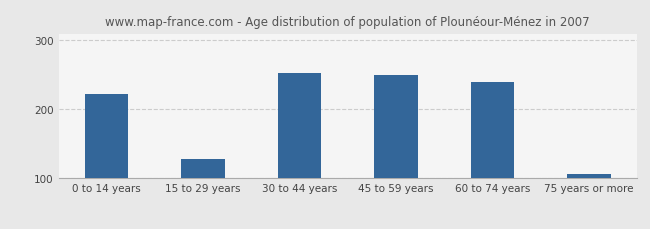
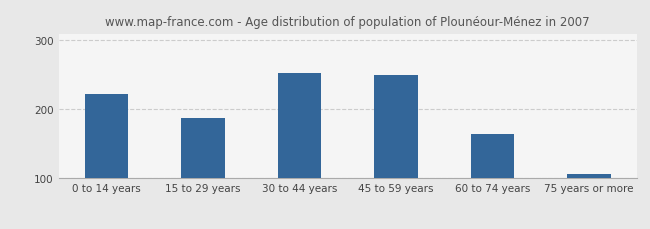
15 to 29 years: 128 -> 187
60 to 74 years: 240 -> 165
